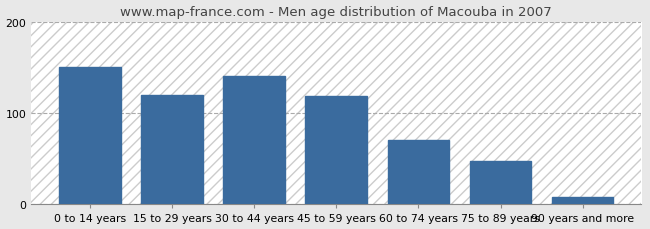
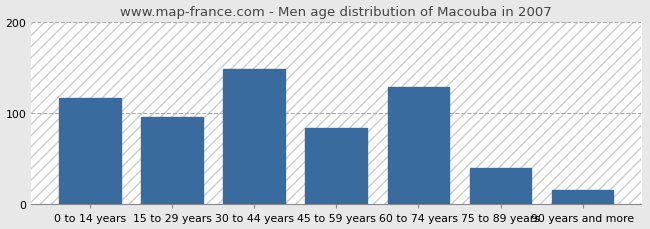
0 to 14 years: 150 -> 116
15 to 29 years: 120 -> 96
30 to 44 years: 140 -> 148
45 to 59 years: 118 -> 84
60 to 74 years: 70 -> 128
75 to 89 years: 47 -> 40
90 years and more: 8 -> 16
